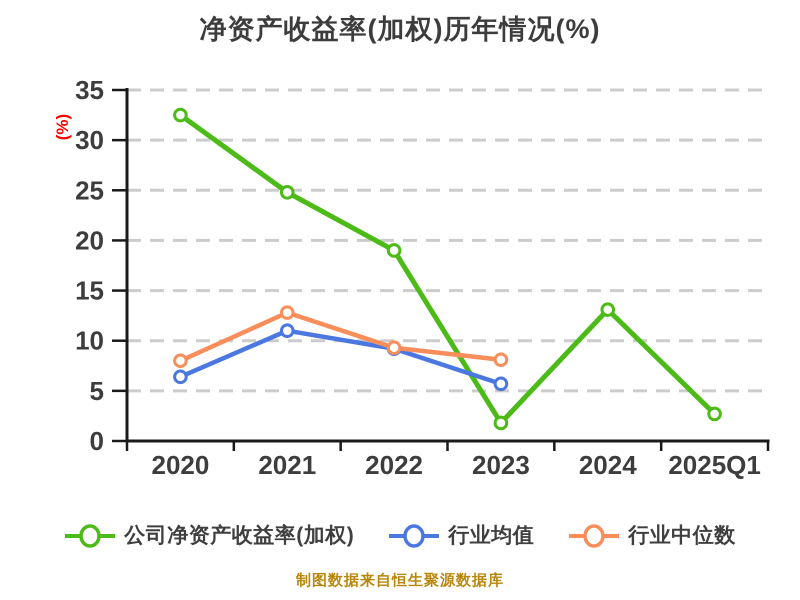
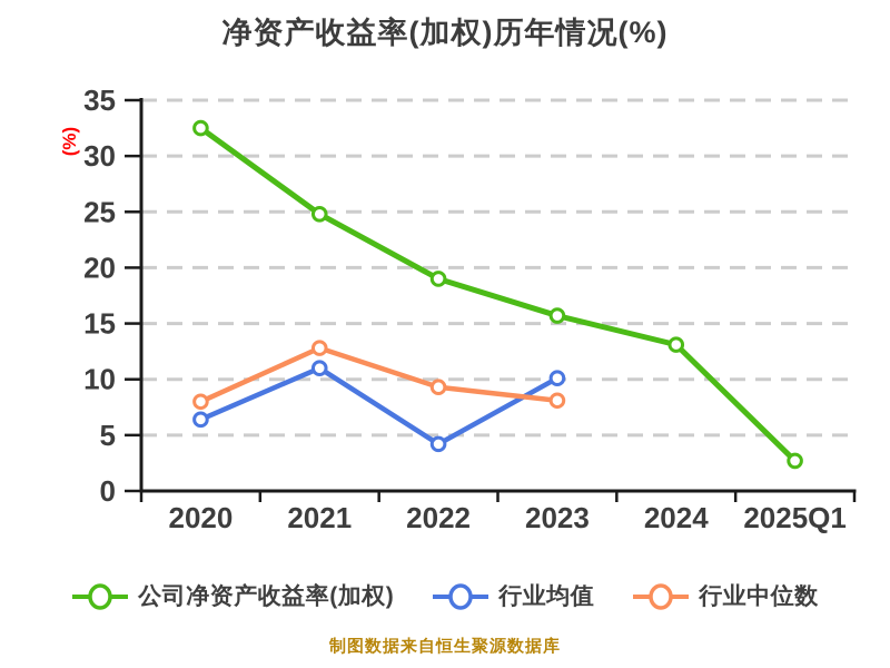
行业均值/2022: 9.2 -> 4.2
公司净资产收益率(加权)/2023: 1.8 -> 15.7
行业均值/2023: 5.7 -> 10.1
